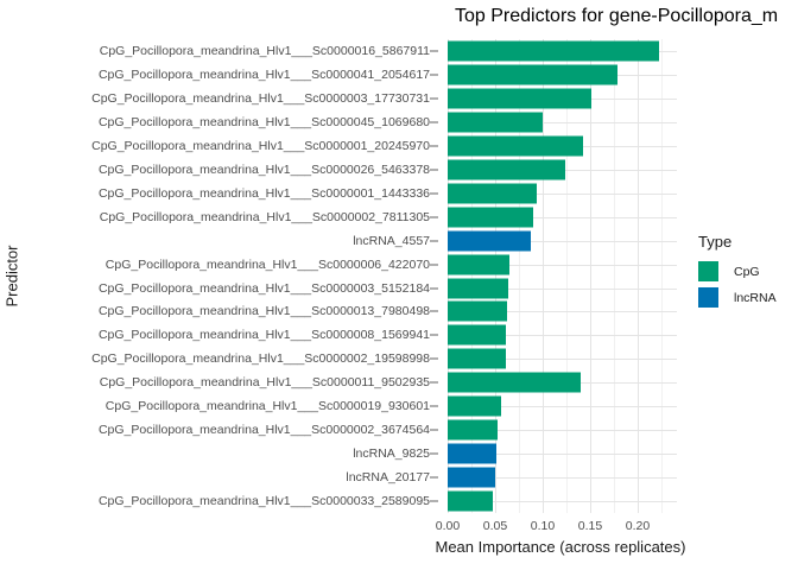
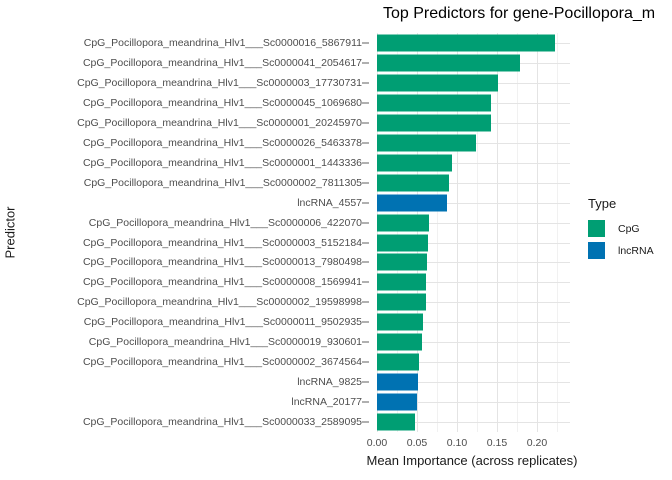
CpG_Pocillopora_meandrina_Hlv1___Sc0000045_1069680: 0.10 -> 0.14
CpG_Pocillopora_meandrina_Hlv1___Sc0000011_9502935: 0.14 -> 0.06
